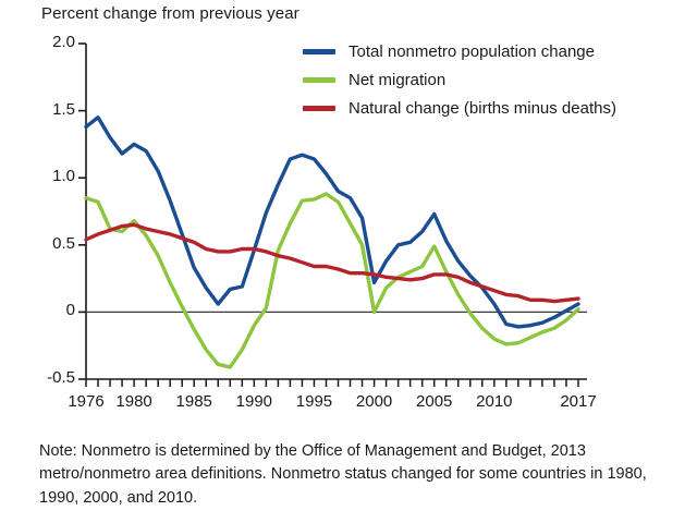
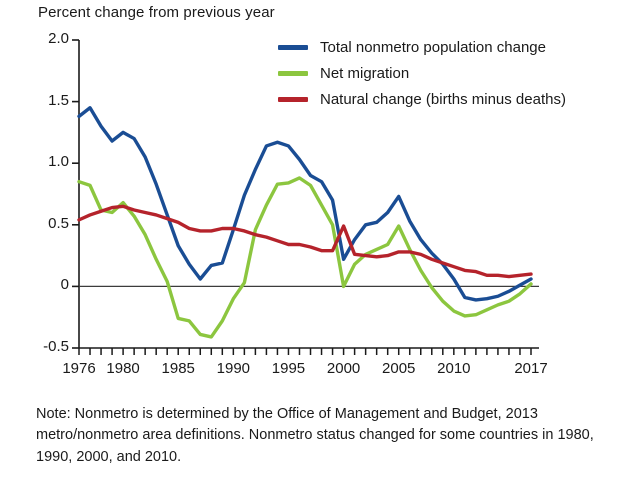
Net migration/1985: -0.13 -> -0.26
Natural change (births minus deaths)/2000: 0.28 -> 0.49
